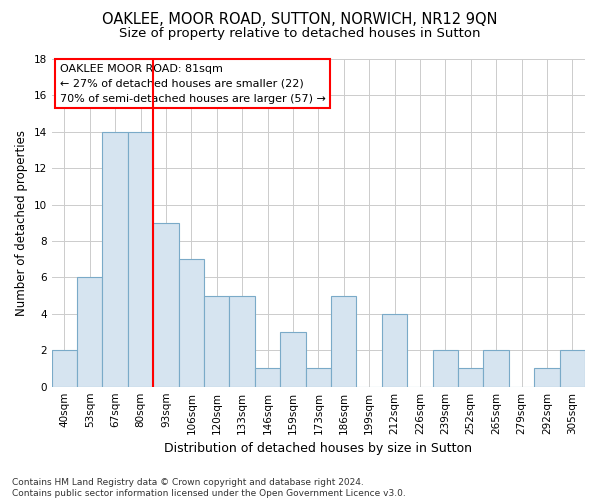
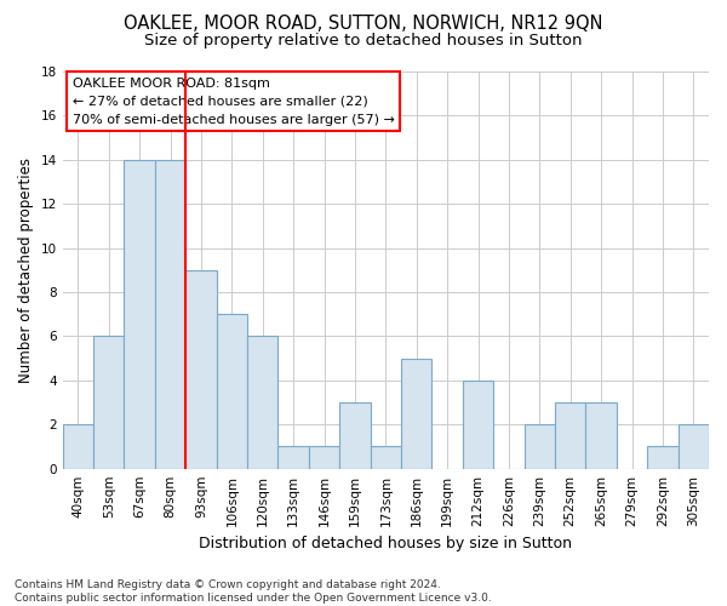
120sqm: 5 -> 6
133sqm: 5 -> 1
252sqm: 1 -> 3
265sqm: 2 -> 3
